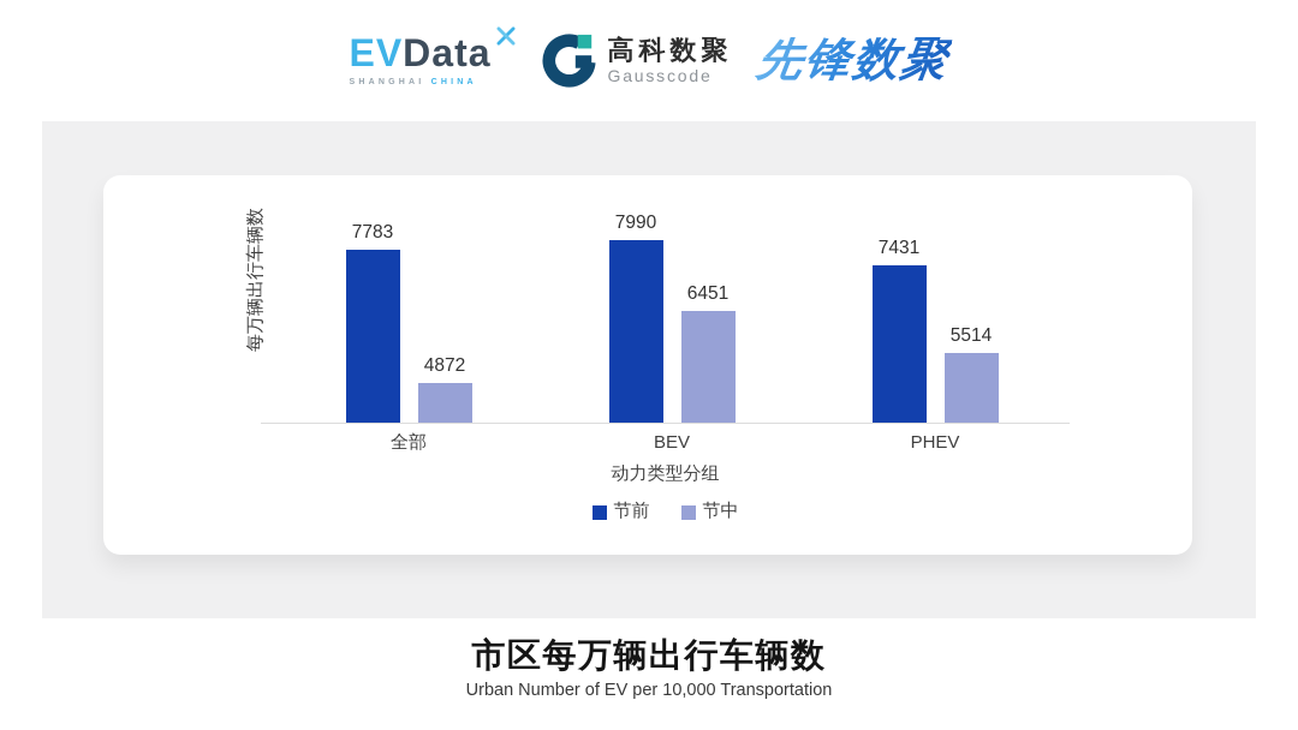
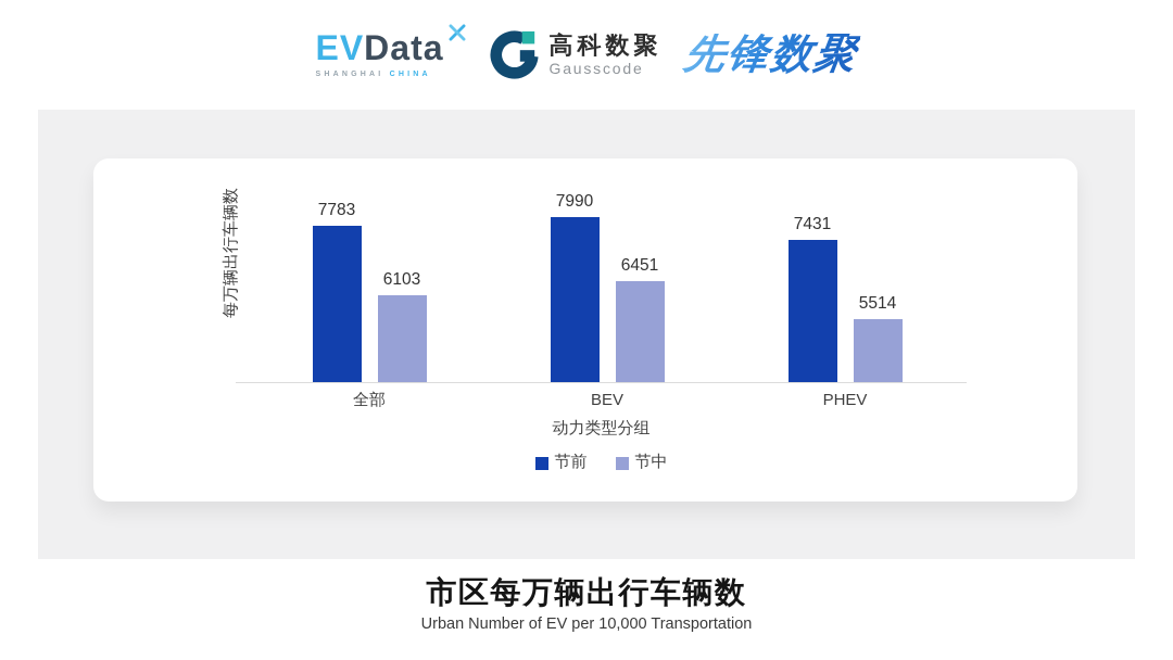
节中/全部: 4872 -> 6103
